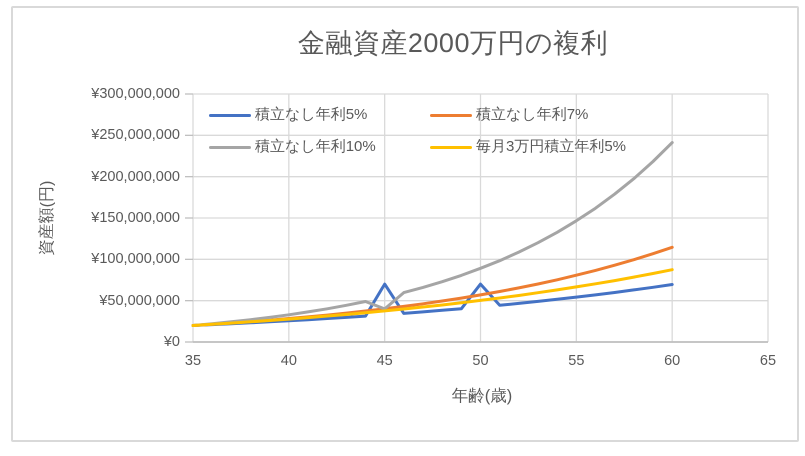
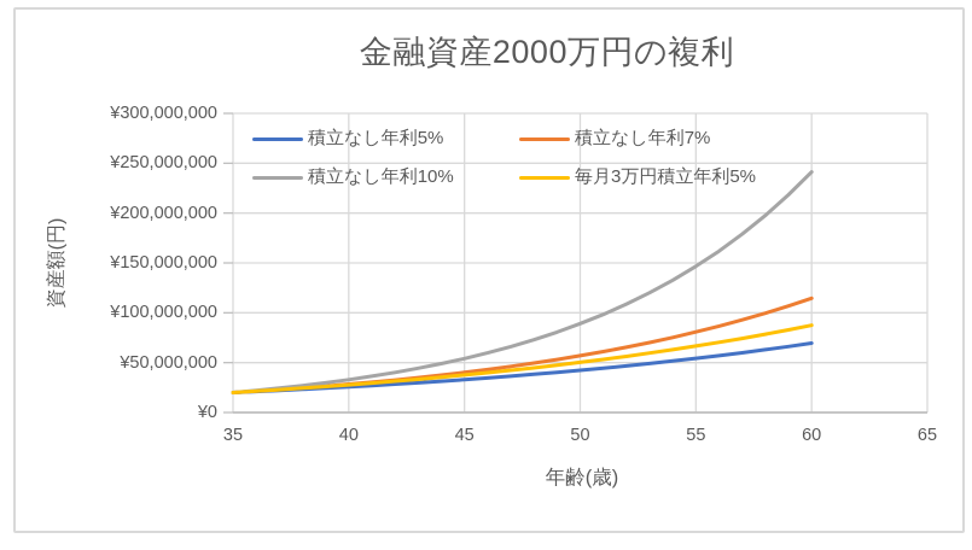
積立なし年利5%/45: ¥70000000 -> ¥30000000
積立なし年利10%/45: ¥40000000 -> ¥50000000
積立なし年利5%/50: ¥70000000 -> ¥40000000
